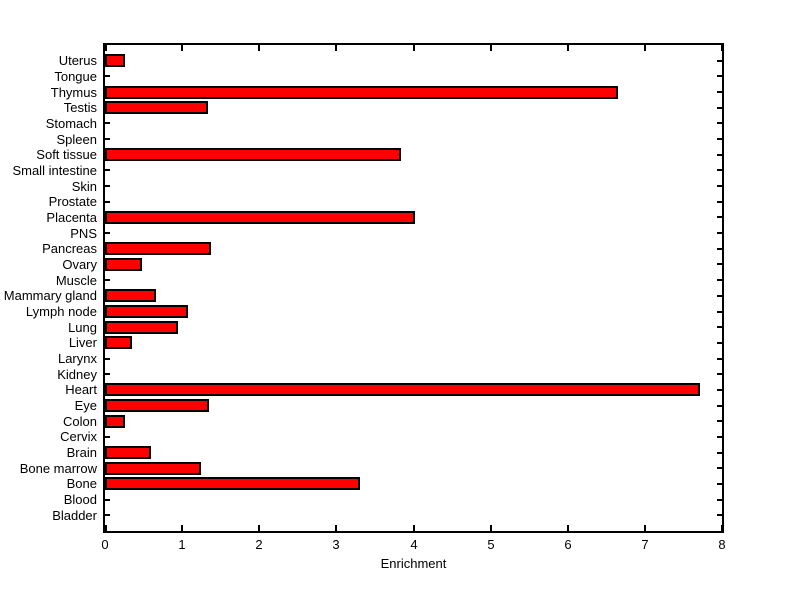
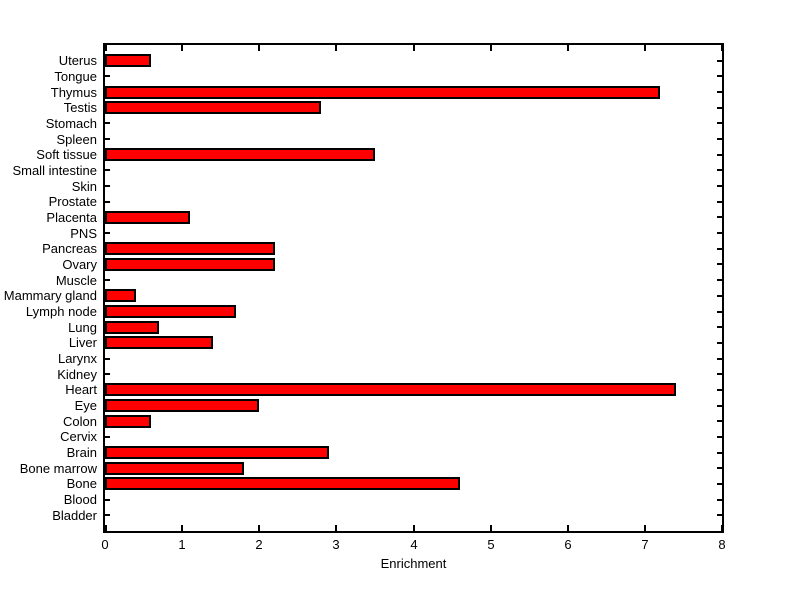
Uterus: 0.3 -> 0.6
Thymus: 6.7 -> 7.2
Testis: 1.3 -> 2.8
Soft tissue: 3.8 -> 3.5
Placenta: 4.0 -> 1.1
Pancreas: 1.4 -> 2.2
Ovary: 0.5 -> 2.2
Mammary gland: 0.7 -> 0.4
Lymph node: 1.1 -> 1.7
Lung: 0.9 -> 0.7
Liver: 0.3 -> 1.4
Heart: 7.7 -> 7.4
Eye: 1.4 -> 2.0
Colon: 0.3 -> 0.6
Brain: 0.6 -> 2.9
Bone marrow: 1.2 -> 1.8
Bone: 3.3 -> 4.6
